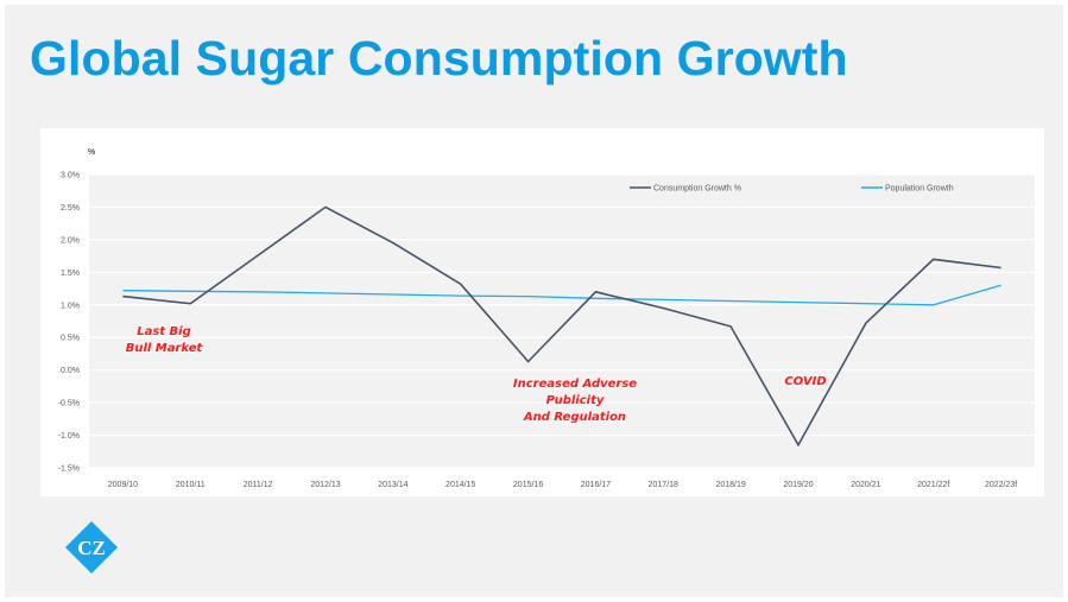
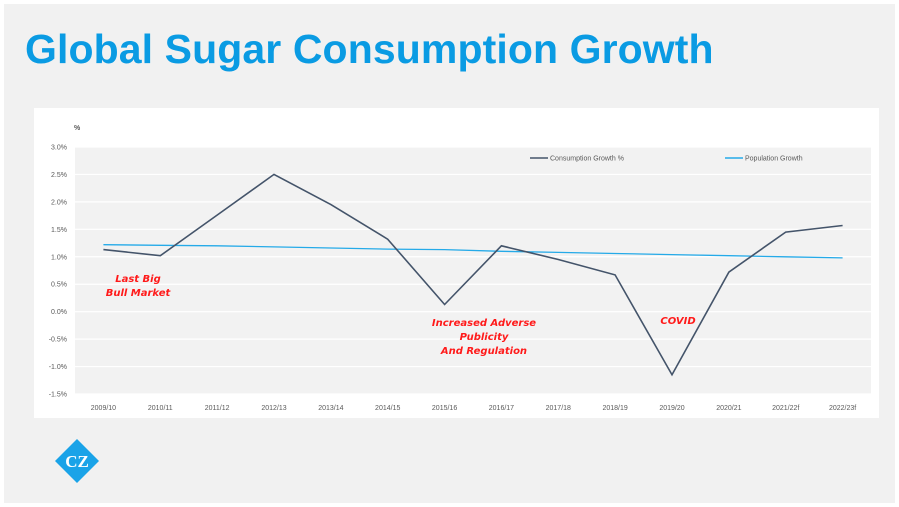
Consumption Growth %/2021/22f: 1.7% -> 1.4%
Population Growth/2022/23f: 1.3% -> 1.0%
